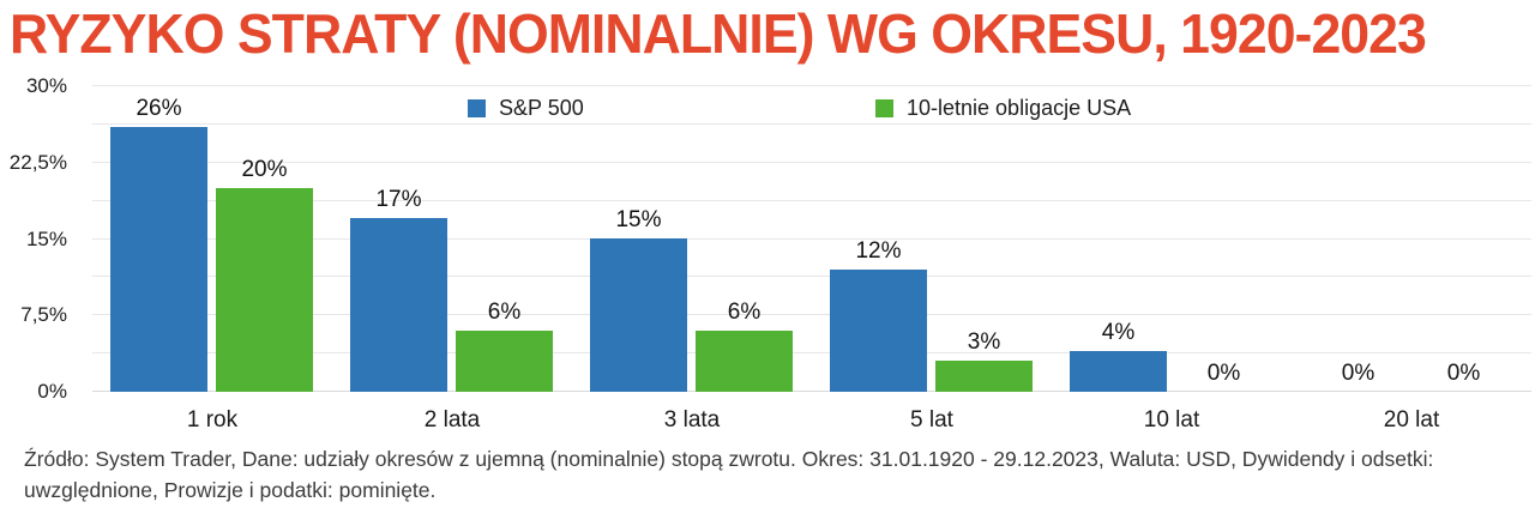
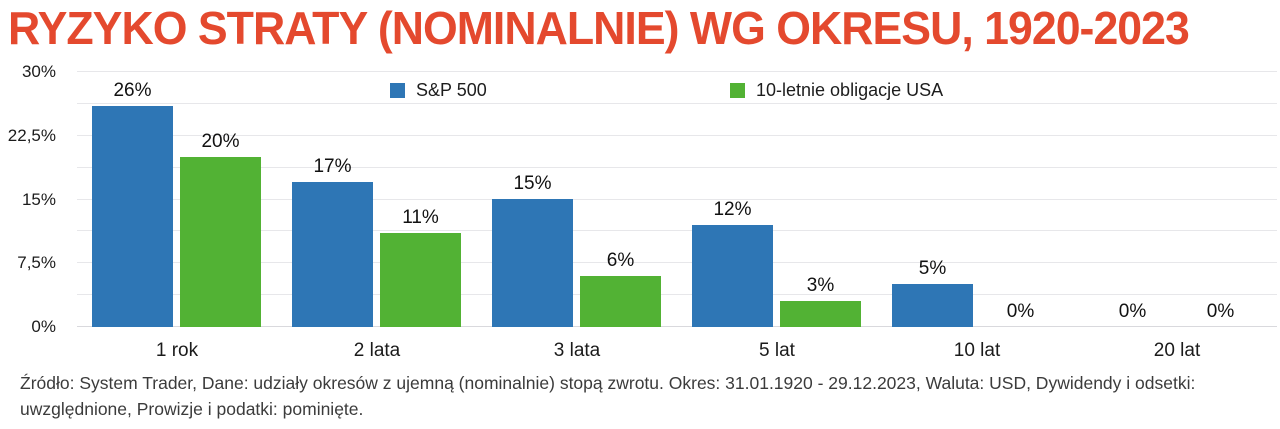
10-letnie obligacje USA/2 lata: 6% -> 11%
S&P 500/10 lat: 4% -> 5%
